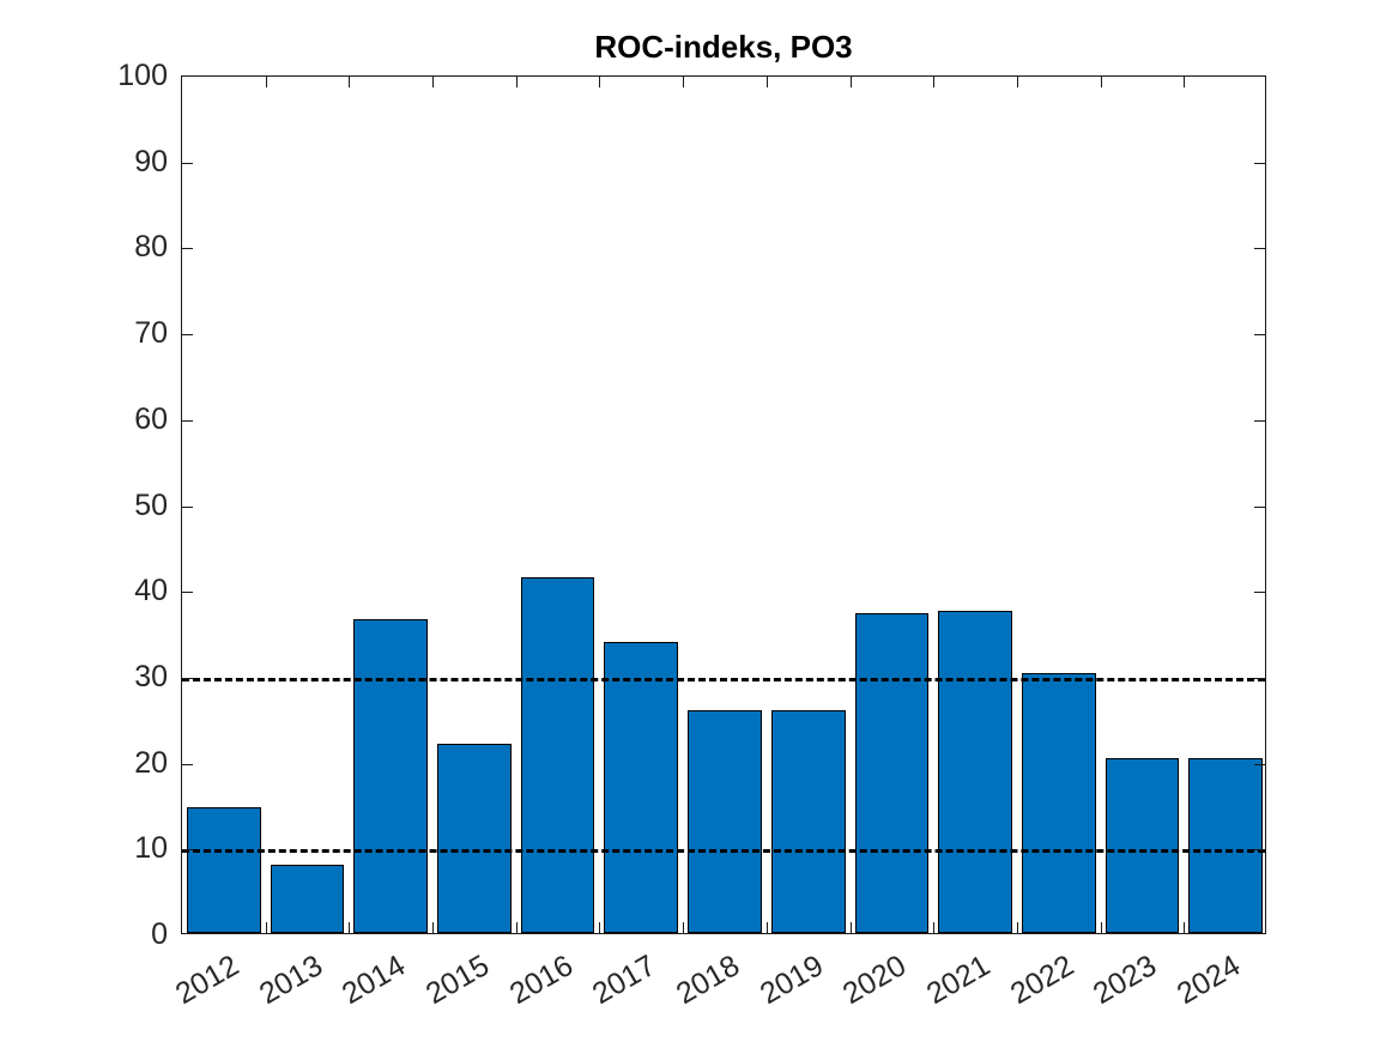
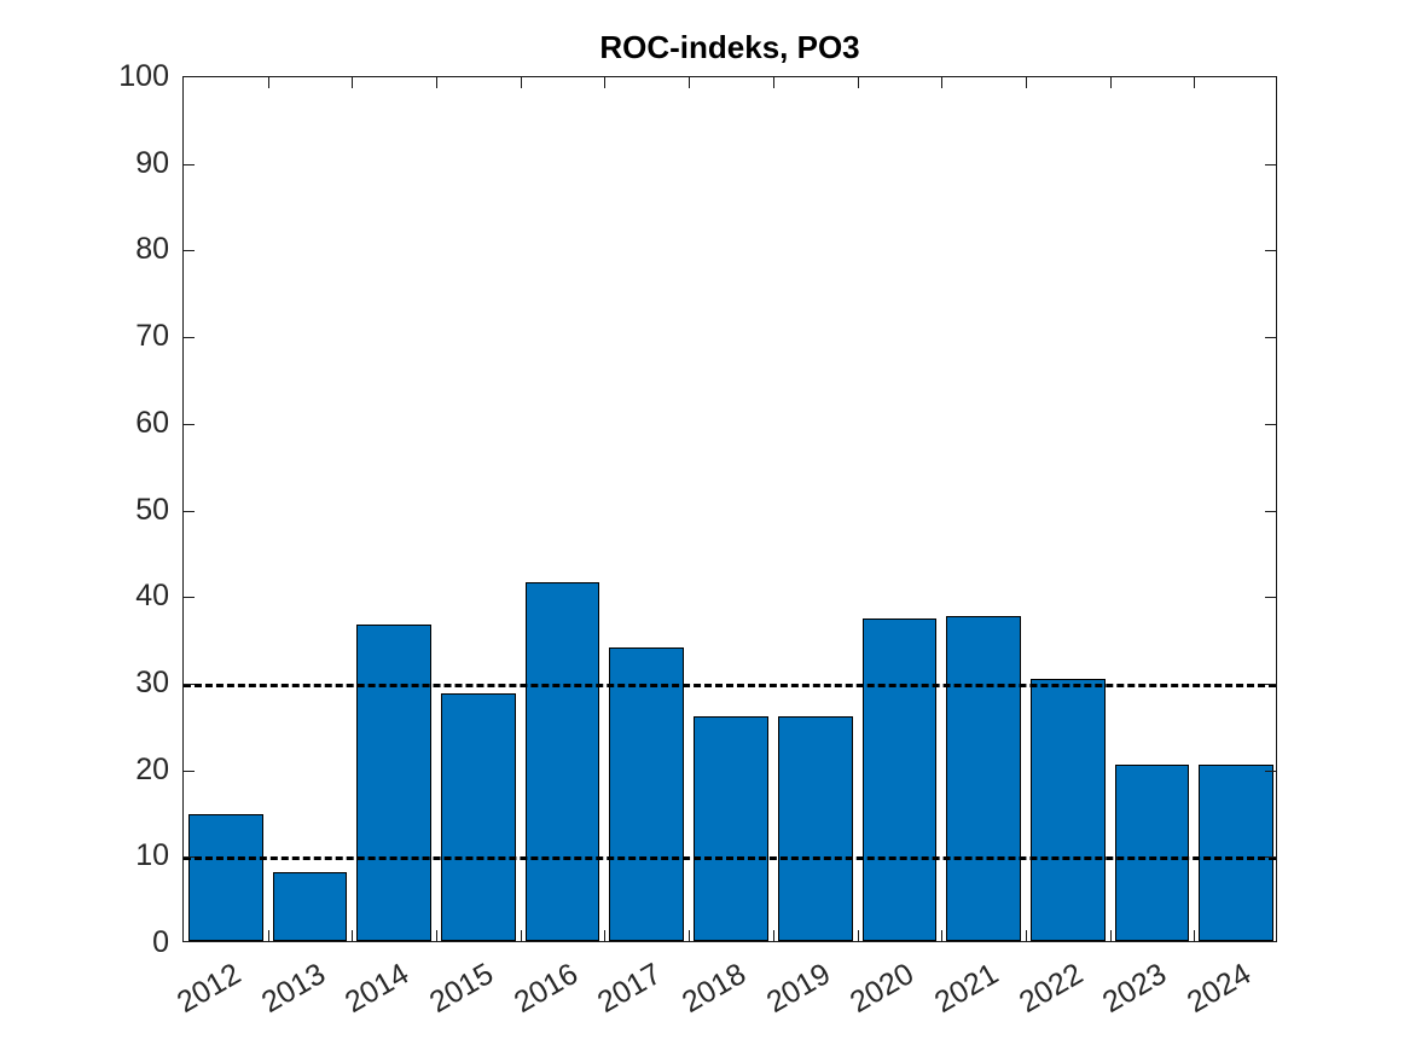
2015: 22 -> 29
